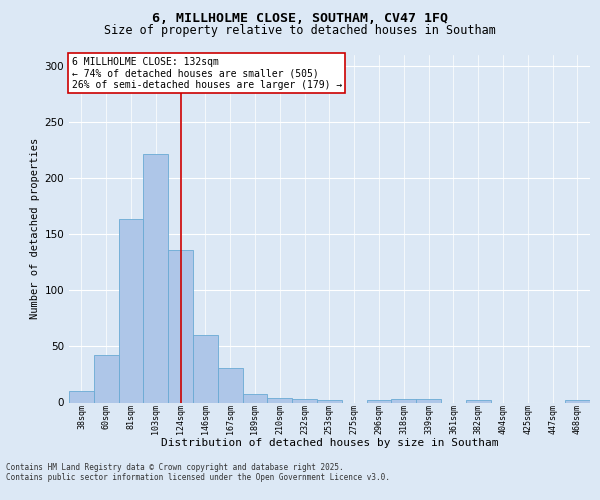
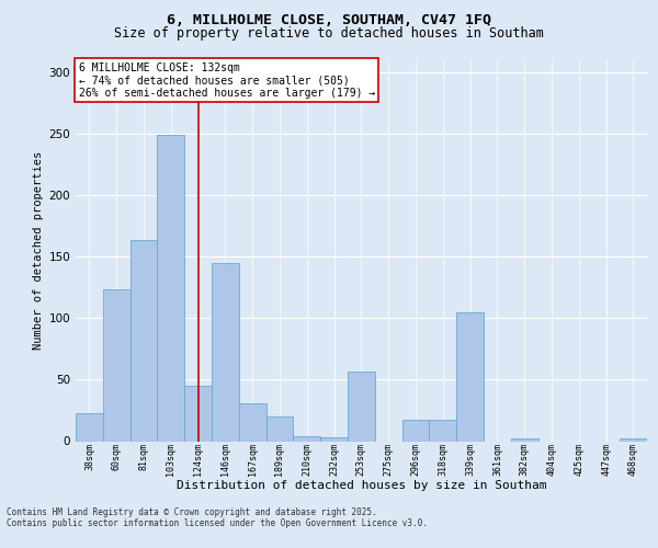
38sqm: 10 -> 23
60sqm: 42 -> 124
103sqm: 222 -> 249
124sqm: 136 -> 45
146sqm: 60 -> 145
189sqm: 8 -> 20
253sqm: 2 -> 57
296sqm: 2 -> 17
318sqm: 3 -> 17
339sqm: 3 -> 105
